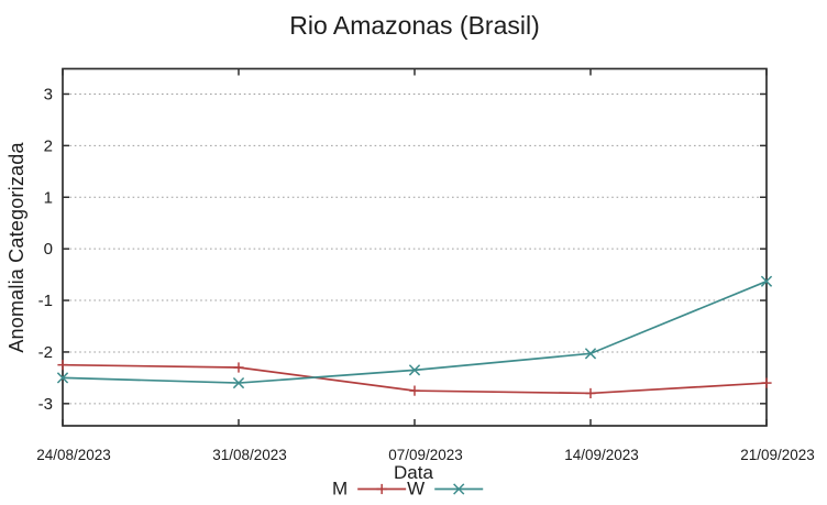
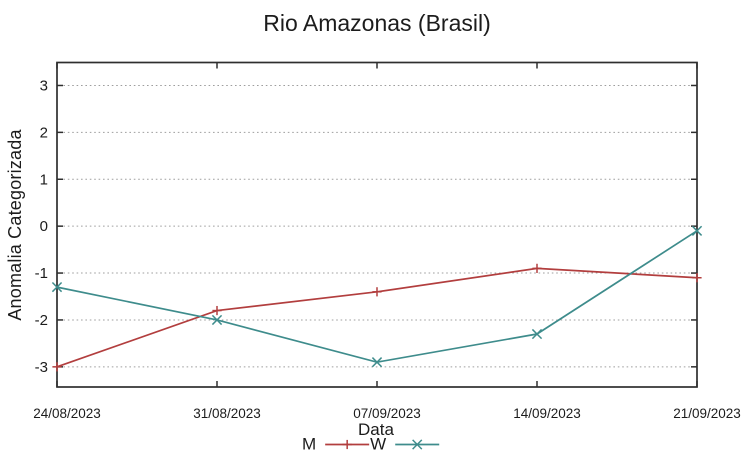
M/24/08/2023: -2.2 -> -3.0
W/24/08/2023: -2.5 -> -1.3
M/31/08/2023: -2.3 -> -1.8
W/31/08/2023: -2.6 -> -2.0
M/07/09/2023: -2.8 -> -1.4
W/07/09/2023: -2.4 -> -2.9
M/14/09/2023: -2.8 -> -0.9
W/14/09/2023: -2.0 -> -2.3
M/21/09/2023: -2.6 -> -1.1
W/21/09/2023: -0.6 -> -0.1
